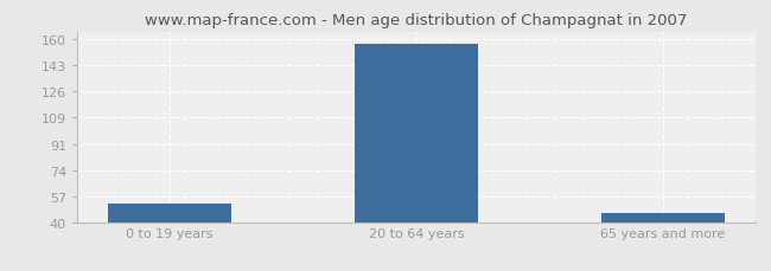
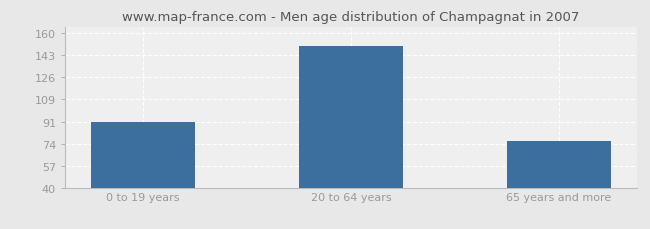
0 to 19 years: 52 -> 91
20 to 64 years: 157 -> 150
65 years and more: 46 -> 76
